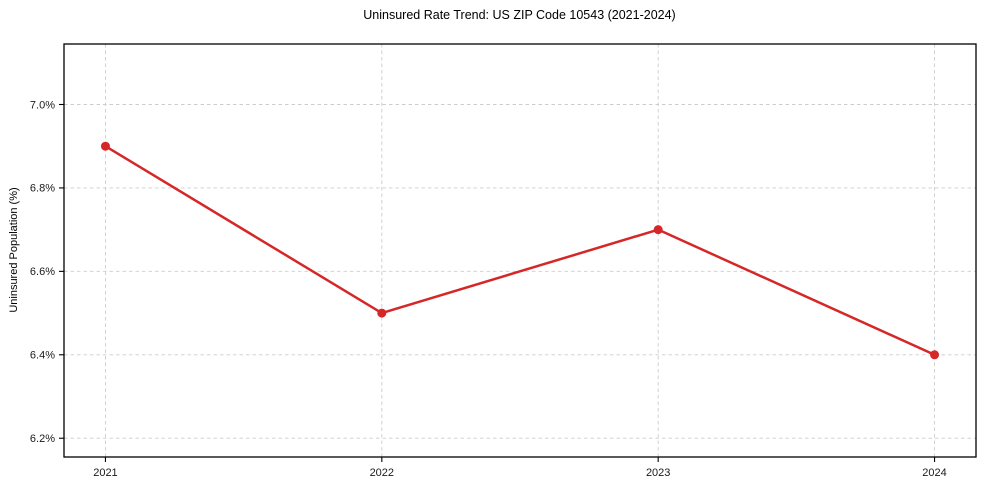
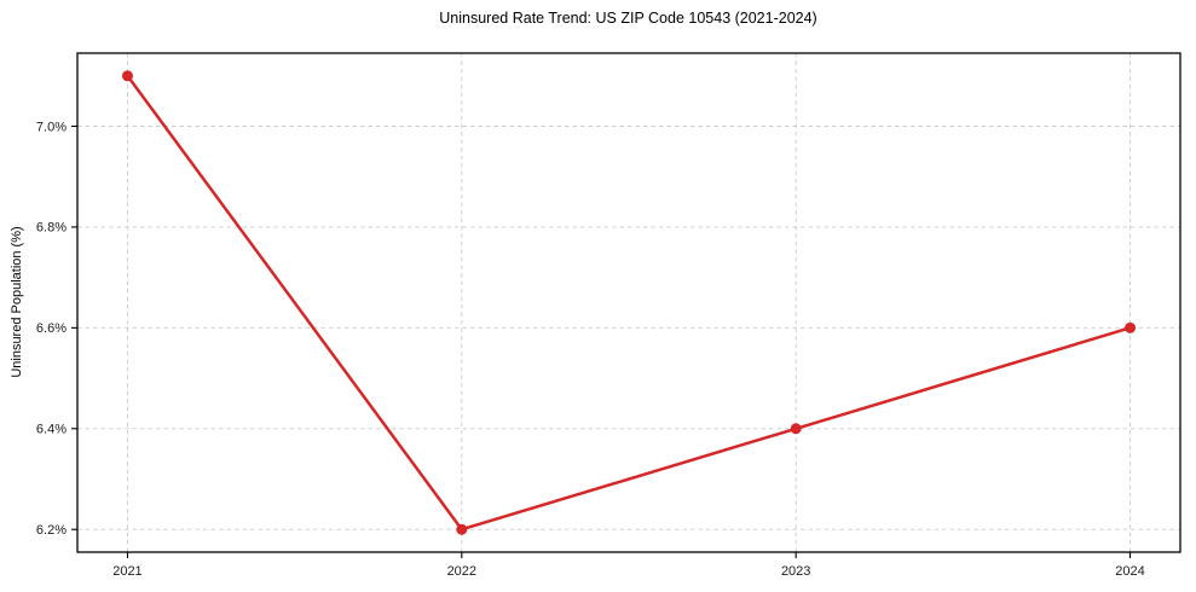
2021: 6.9% -> 7.1%
2022: 6.5% -> 6.2%
2023: 6.7% -> 6.4%
2024: 6.4% -> 6.6%
